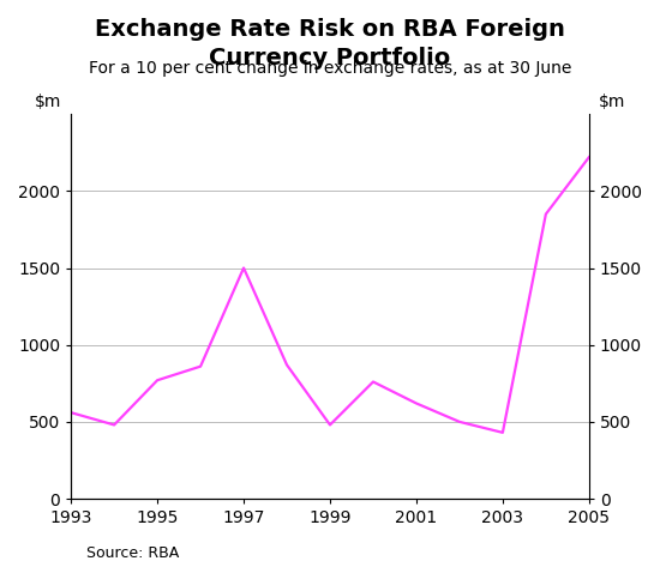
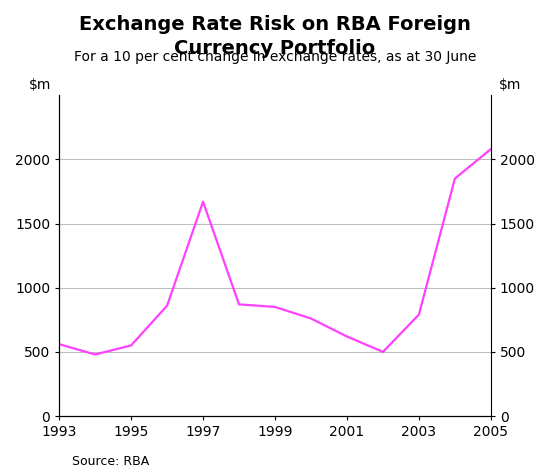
1995: 770 -> 550
1997: 1500 -> 1670
1999: 480 -> 850
2003: 430 -> 790
2005: 2220 -> 2080
